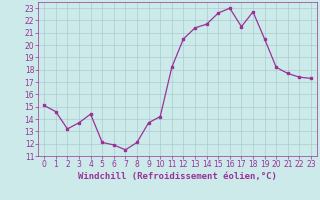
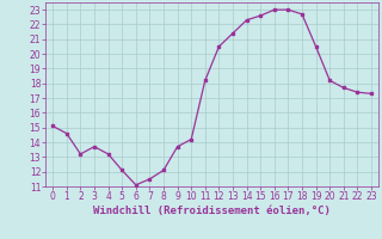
4: 14.4 -> 13.2
6: 11.9 -> 11.1
14: 21.7 -> 22.3
17: 21.5 -> 23.0
